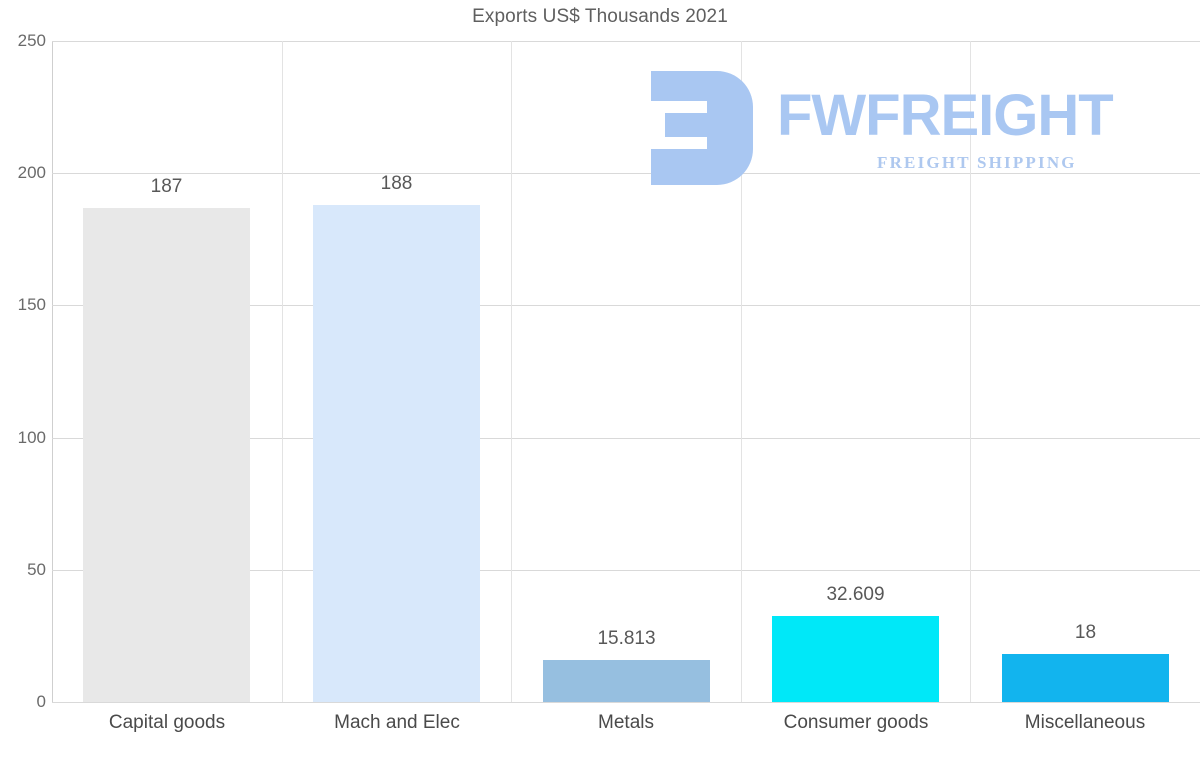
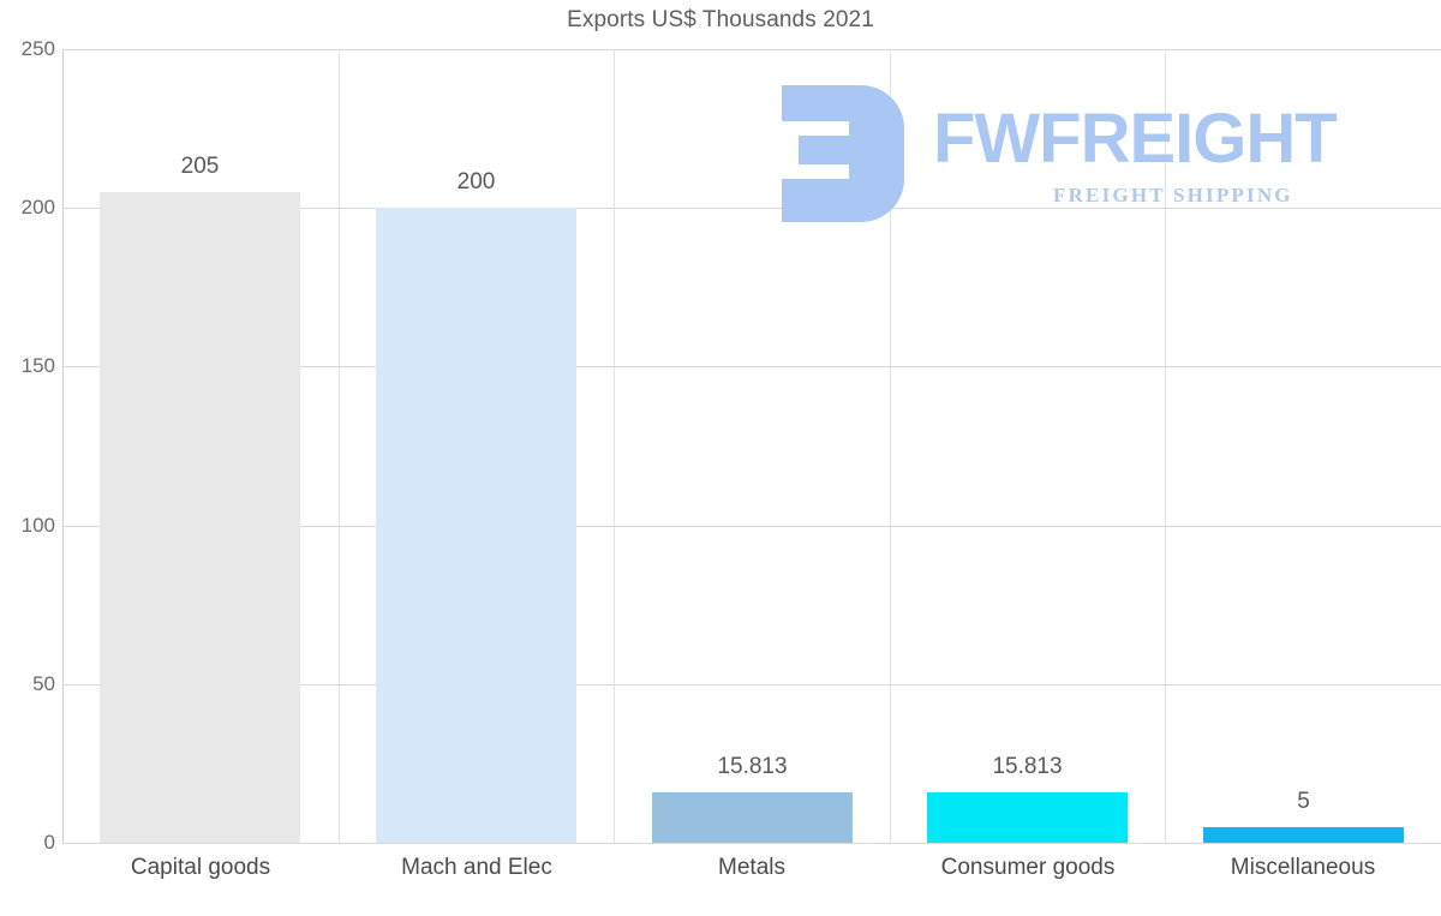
Capital goods: 187 -> 205
Mach and Elec: 188 -> 200
Consumer goods: 32.609 -> 15.813
Miscellaneous: 18 -> 5
